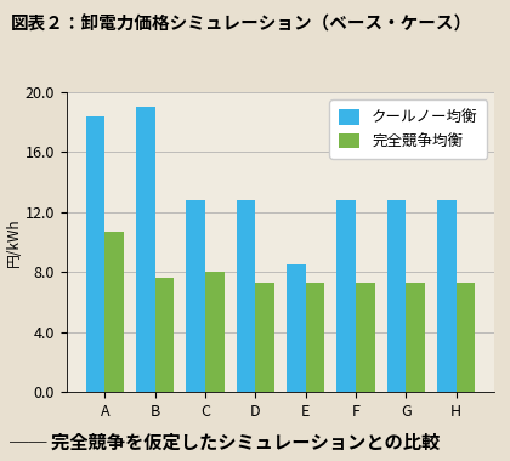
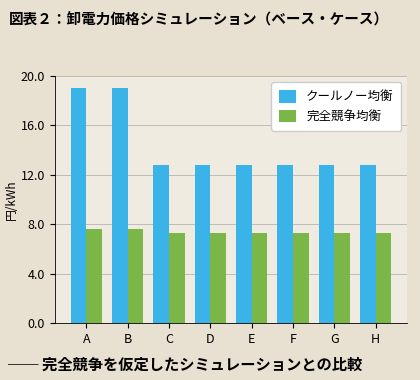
クールノー均衡/A: 18.4 -> 19.0
完全競争均衡/A: 10.7 -> 7.6
完全競争均衡/C: 8.0 -> 7.3
クールノー均衡/E: 8.5 -> 12.8
